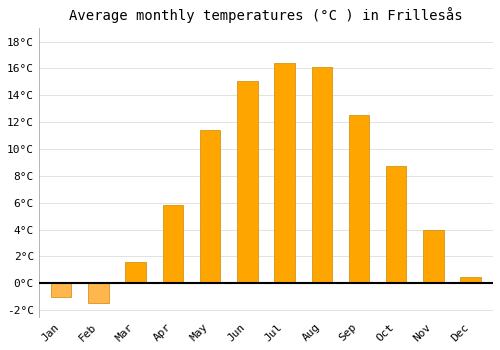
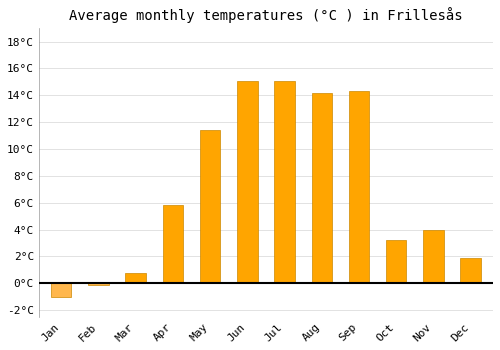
Feb: -1.5°C -> -0.1°C
Mar: 1.6°C -> 0.8°C
Jul: 16.4°C -> 15.1°C
Aug: 16.1°C -> 14.2°C
Sep: 12.5°C -> 14.3°C
Oct: 8.7°C -> 3.2°C
Dec: 0.5°C -> 1.9°C
